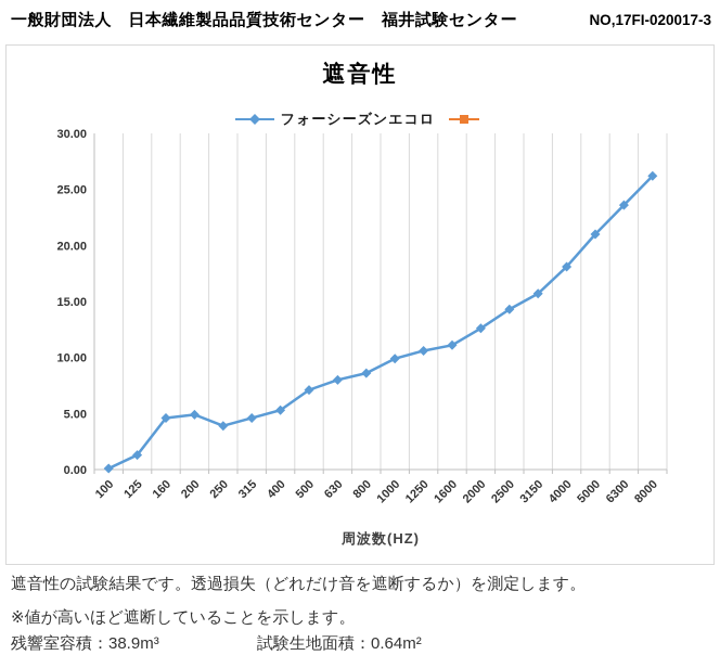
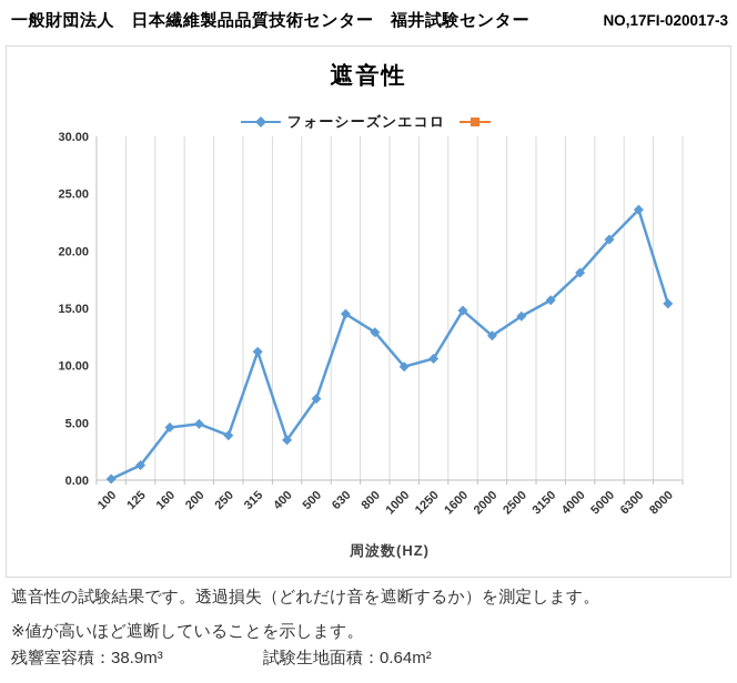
315: 4.6 -> 11.2
400: 5.3 -> 3.5
630: 8.0 -> 14.5
800: 8.6 -> 12.9
1600: 11.1 -> 14.8
8000: 26.2 -> 15.4
